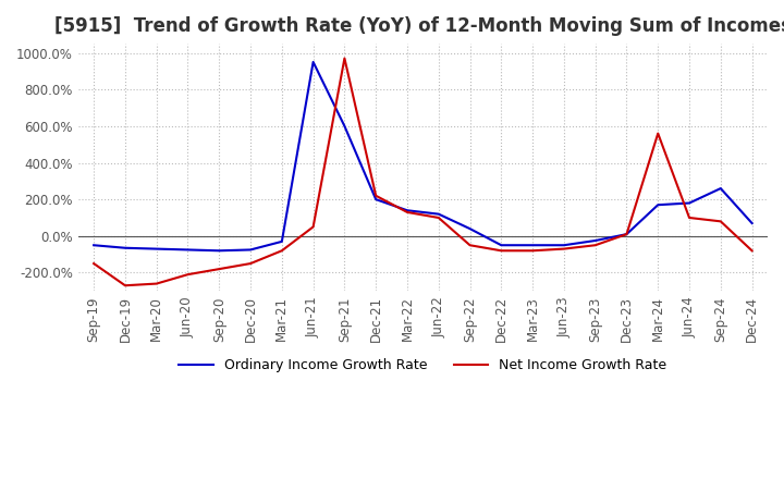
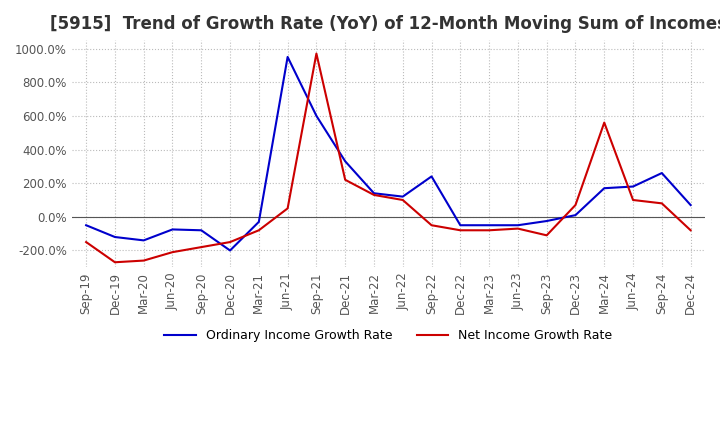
Ordinary Income Growth Rate/Dec-19: -60% -> -120%
Ordinary Income Growth Rate/Mar-20: -70% -> -140%
Ordinary Income Growth Rate/Dec-20: -80% -> -200%
Ordinary Income Growth Rate/Dec-21: 200% -> 330%
Ordinary Income Growth Rate/Sep-22: 40% -> 240%
Net Income Growth Rate/Sep-23: -50% -> -110%
Net Income Growth Rate/Dec-23: 10% -> 70%
